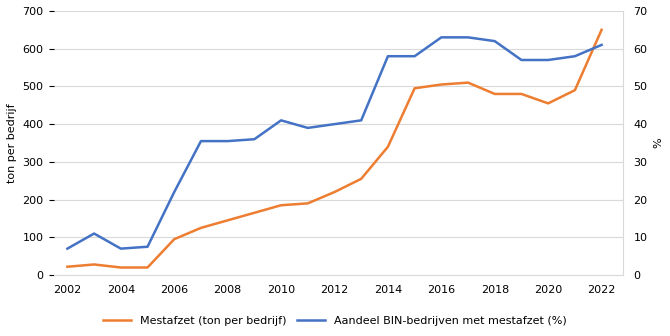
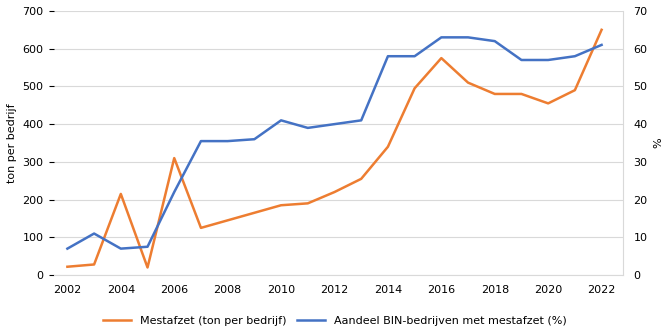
Mestafzet (ton per bedrijf)/2004: 20 -> 215
Mestafzet (ton per bedrijf)/2006: 95 -> 310
Mestafzet (ton per bedrijf)/2016: 505 -> 575
